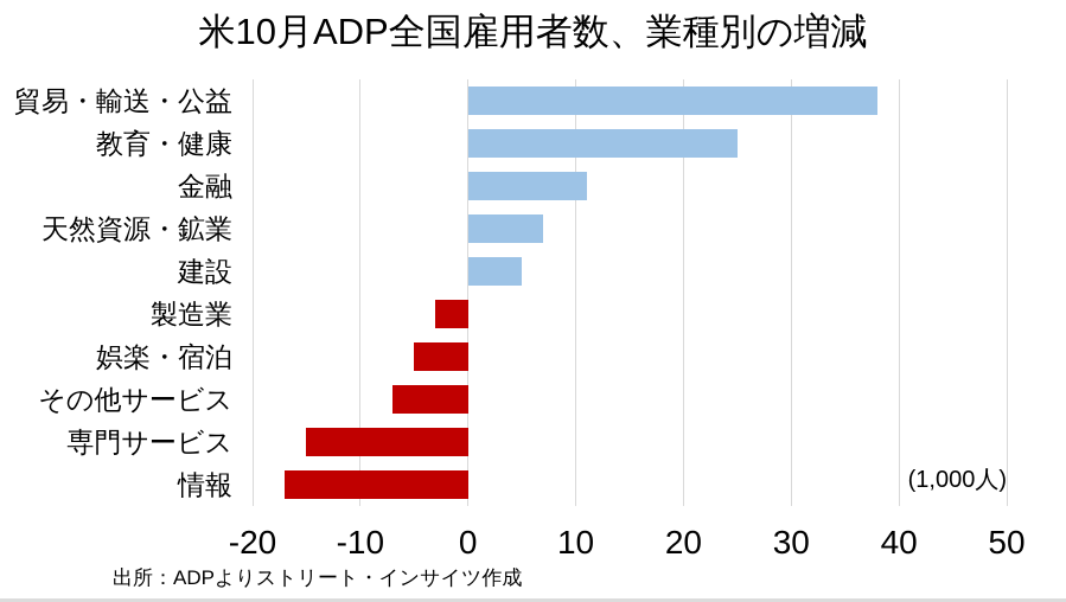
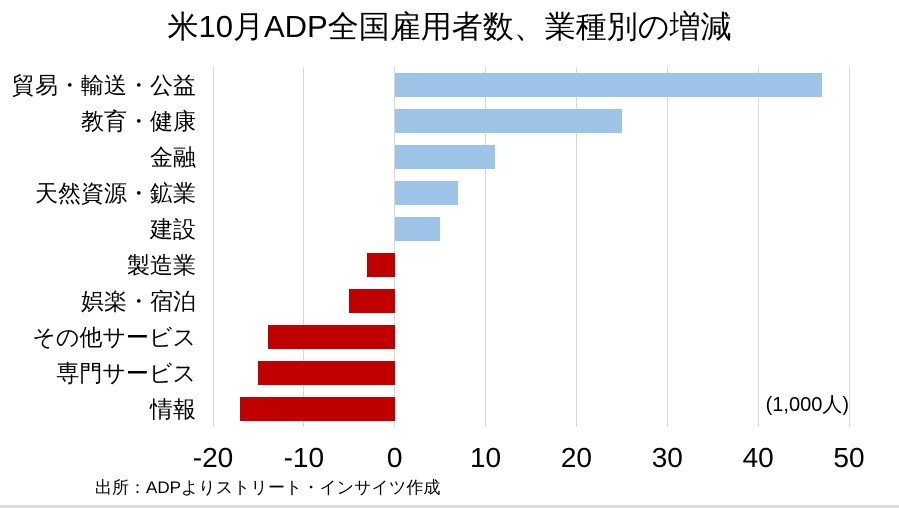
貿易・輸送・公益: 38 -> 47
その他サービス: -7 -> -14
